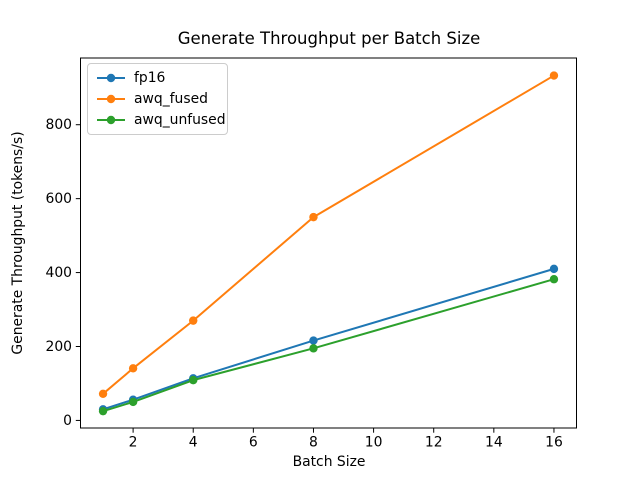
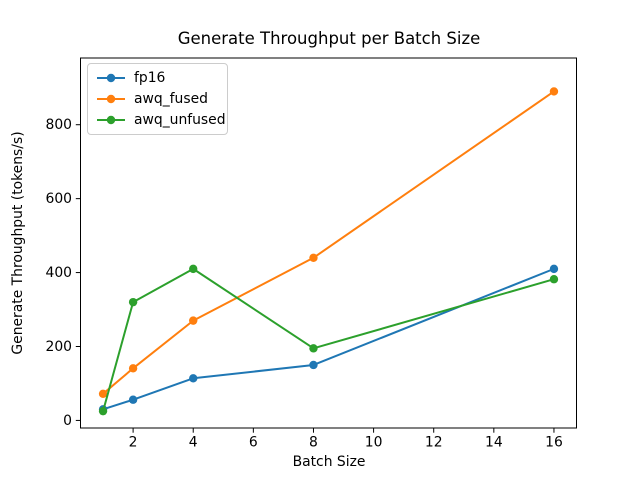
awq_unfused/2: 50 -> 320
awq_unfused/4: 110 -> 410
fp16/8: 220 -> 150
awq_fused/8: 550 -> 440
awq_fused/16: 930 -> 890
